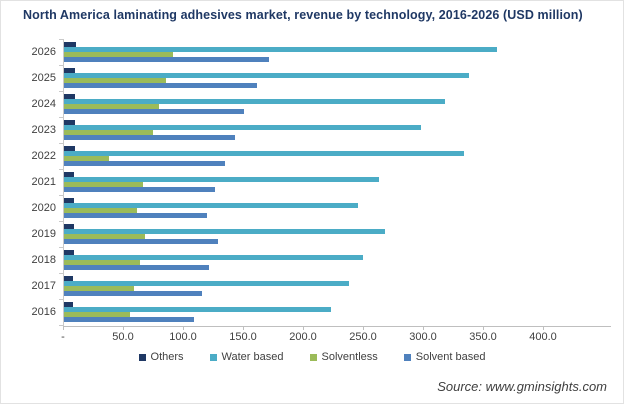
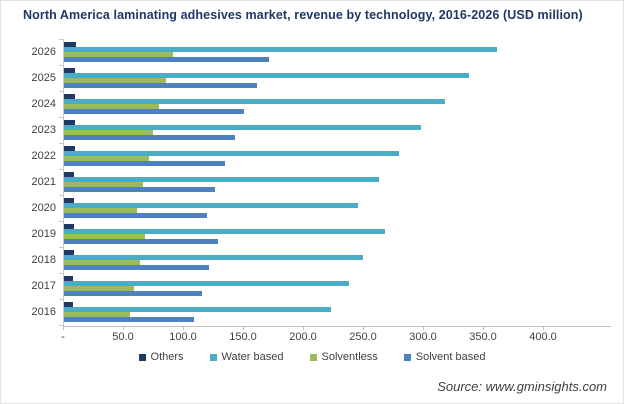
Water based/2022: 334 -> 280
Solventless/2022: 38 -> 72
